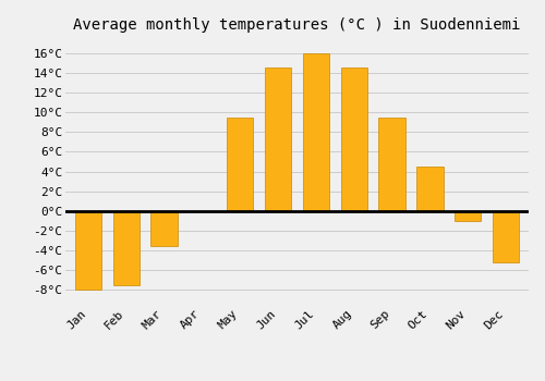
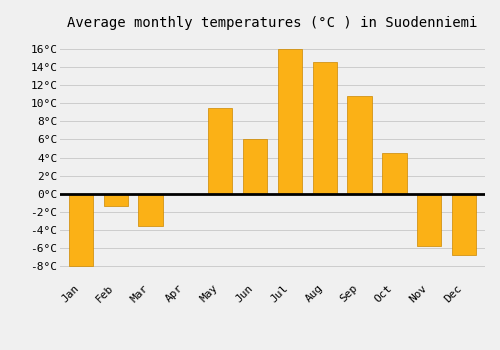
Feb: -7.5°C -> -1.4°C
Jun: 14.5°C -> 6.0°C
Sep: 9.5°C -> 10.8°C
Nov: -1.0°C -> -5.8°C
Dec: -5.2°C -> -6.8°C
